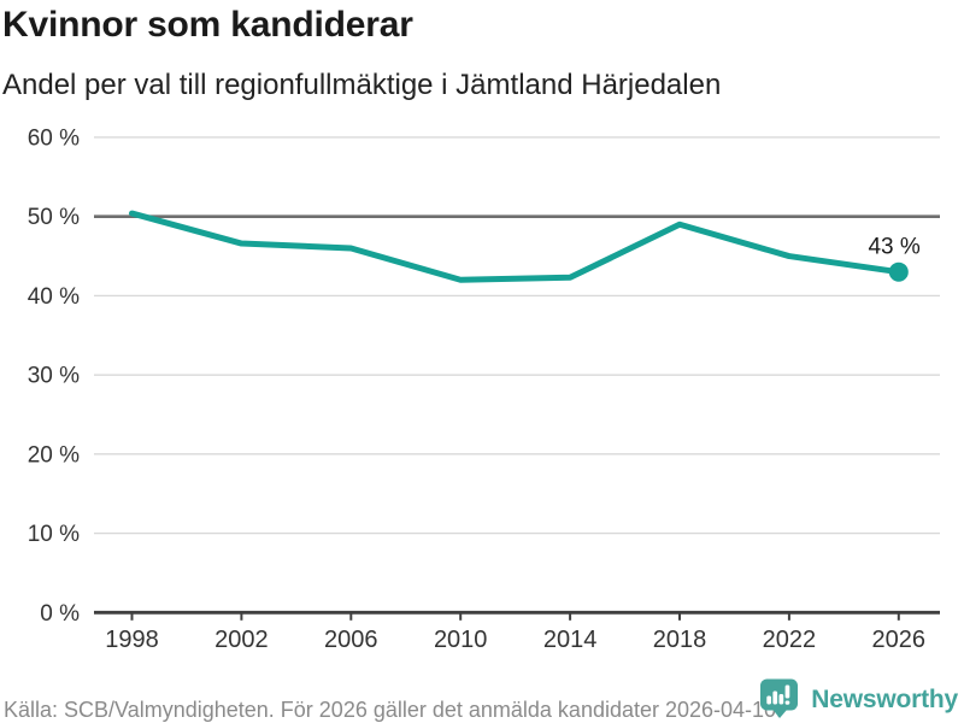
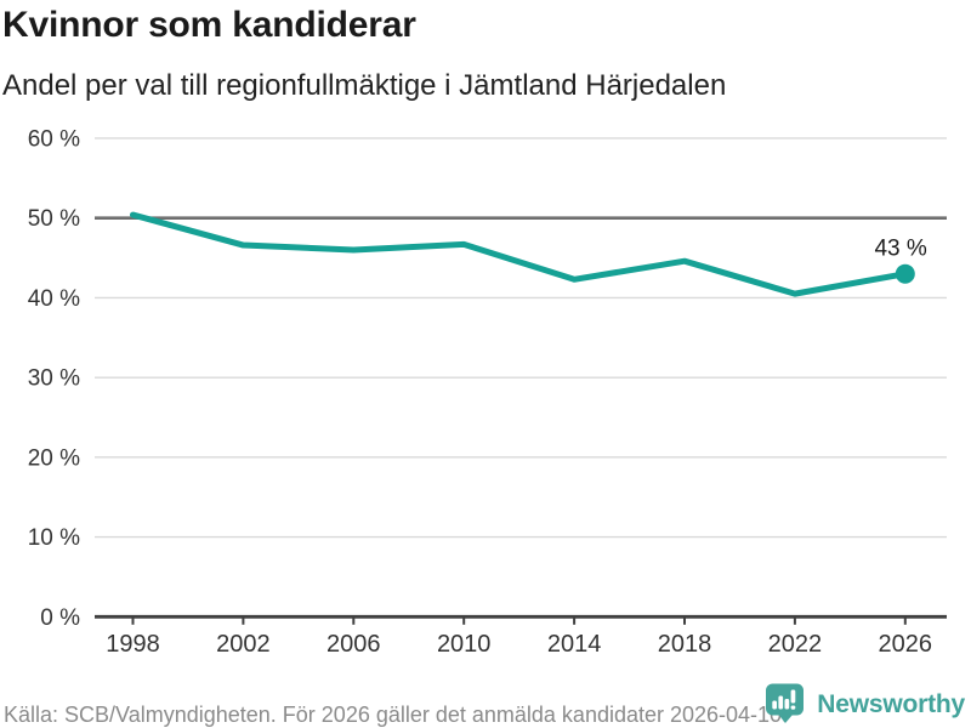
2010: 42% -> 47%
2018: 49% -> 45%
2022: 45% -> 40%
